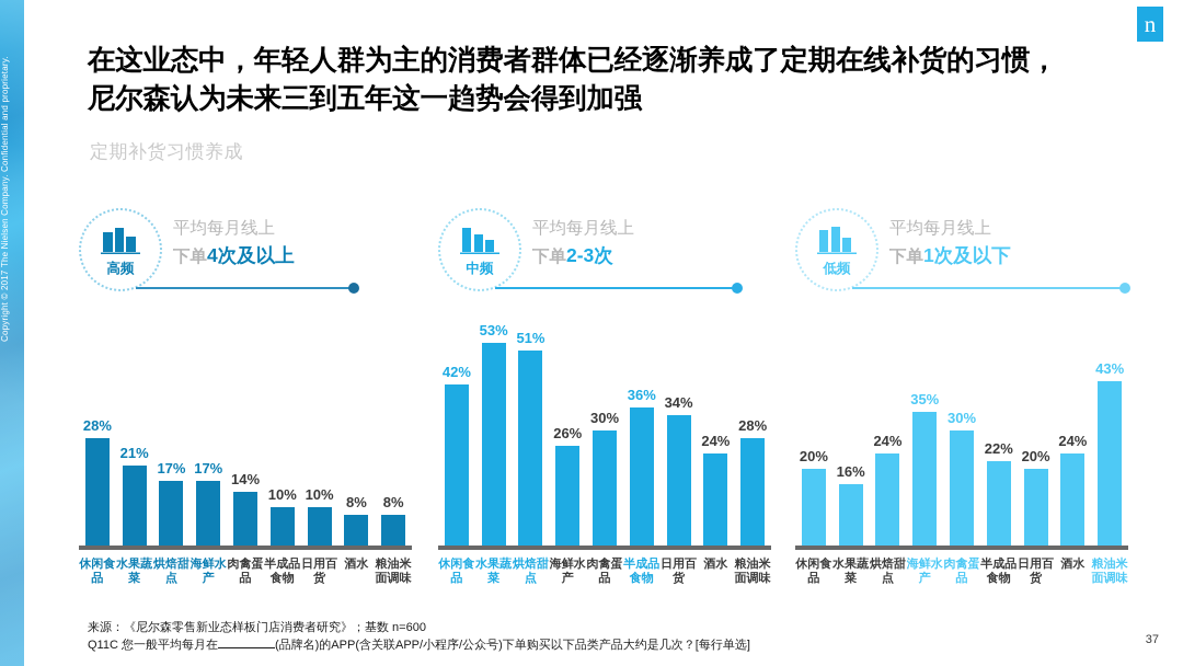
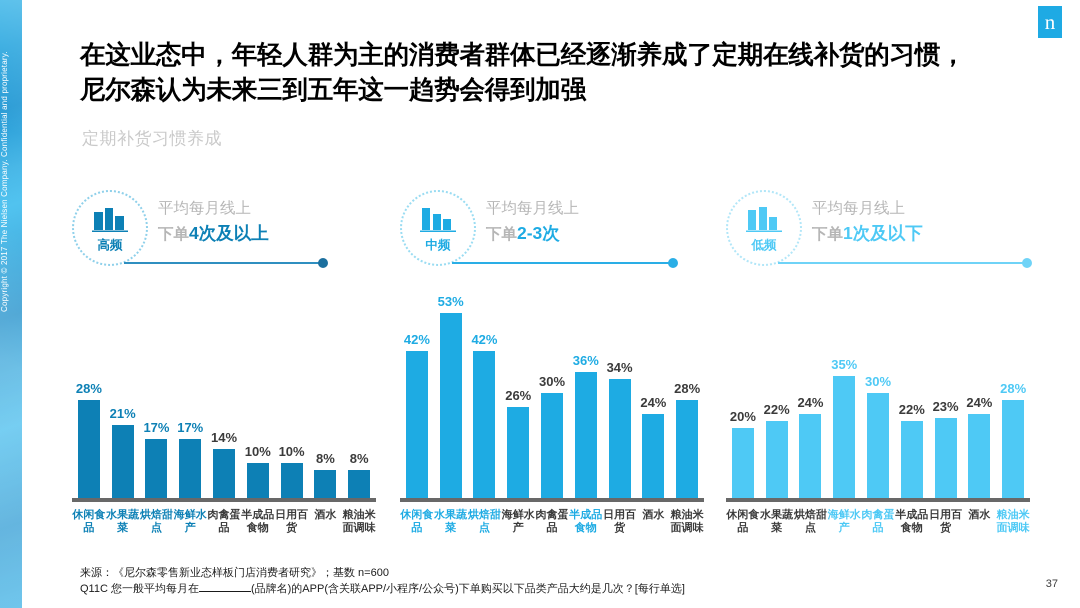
中频/烘焙甜点: 51% -> 42%
低频/水果蔬菜: 16% -> 22%
低频/日用百货: 20% -> 23%
低频/粮油米面调味: 43% -> 28%
